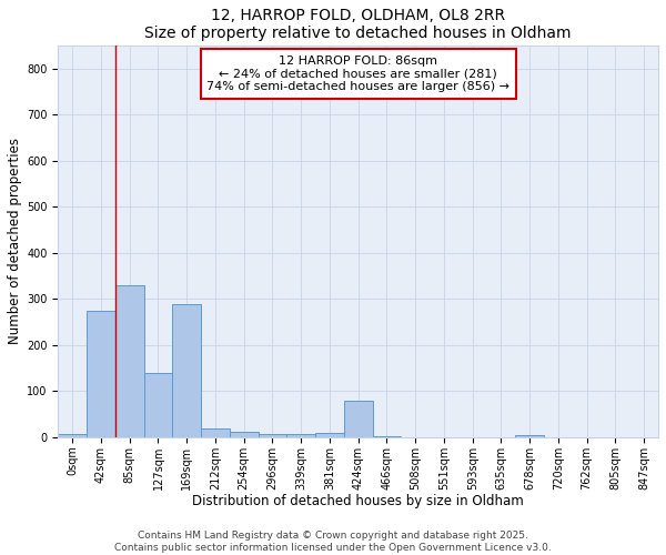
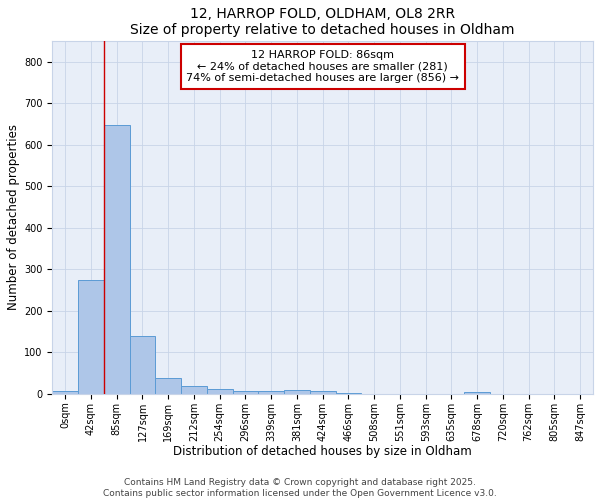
85sqm: 330 -> 648
169sqm: 290 -> 38
424sqm: 80 -> 8
